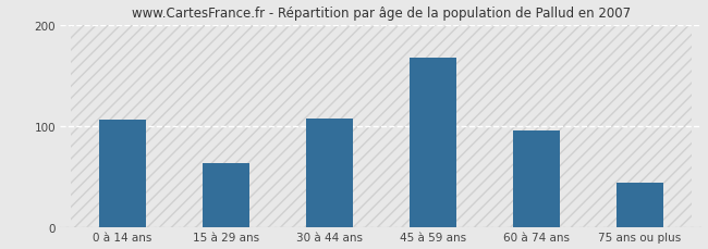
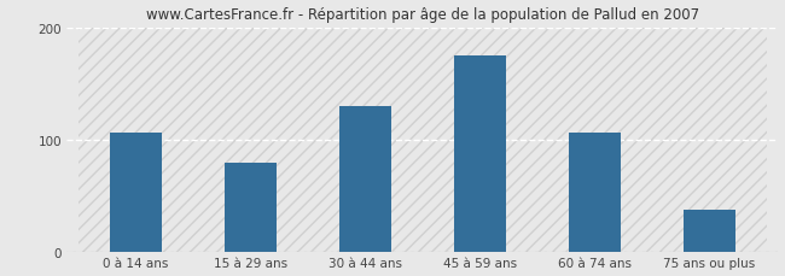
15 à 29 ans: 64 -> 80
30 à 44 ans: 108 -> 130
45 à 59 ans: 168 -> 175
60 à 74 ans: 96 -> 107
75 ans ou plus: 44 -> 38
